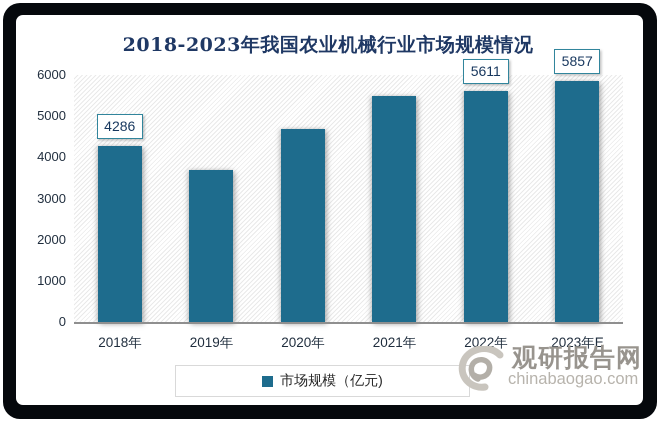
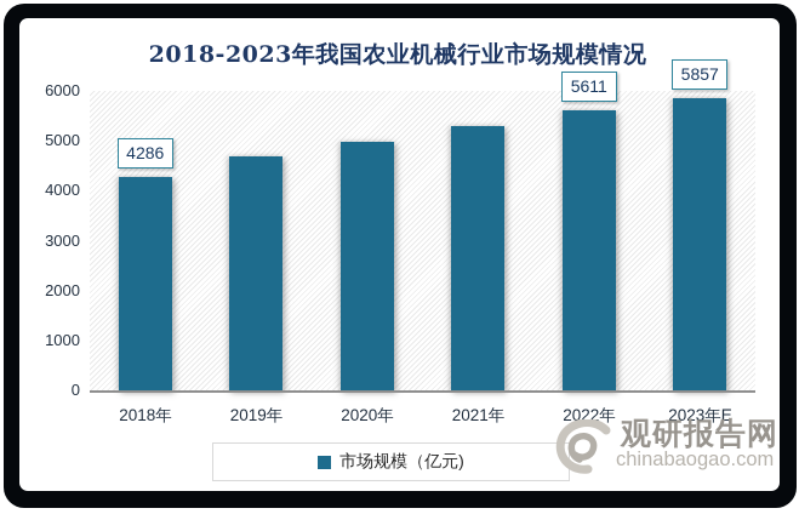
2019年: 3700 -> 4700
2020年: 4700 -> 5000
2021年: 5500 -> 5300
